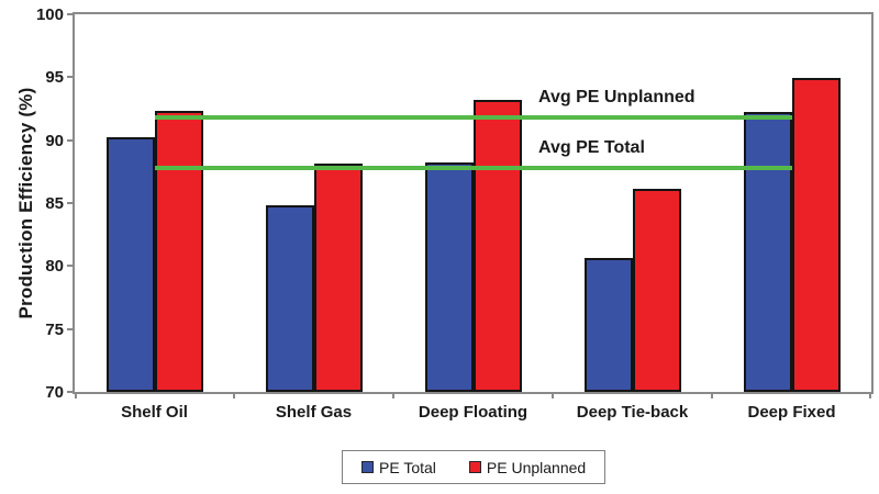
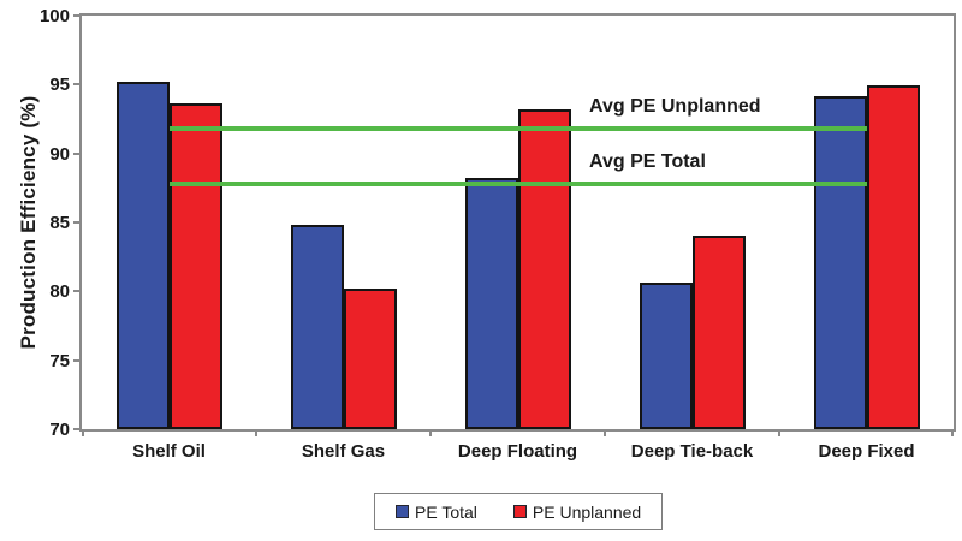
PE Total/Shelf Oil: 90.2 -> 95.2
PE Unplanned/Shelf Oil: 92.3 -> 93.6
PE Unplanned/Shelf Gas: 88.1 -> 80.2
PE Unplanned/Deep Tie-back: 86.1 -> 84.0
PE Total/Deep Fixed: 92.2 -> 94.2
